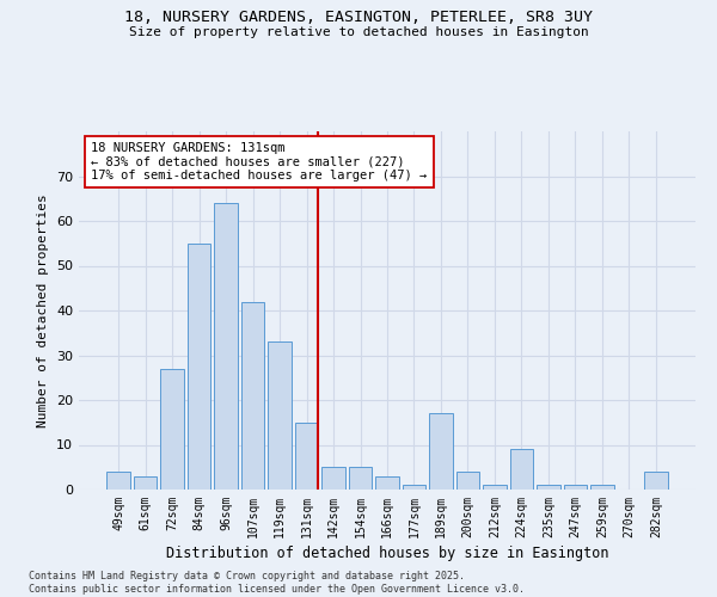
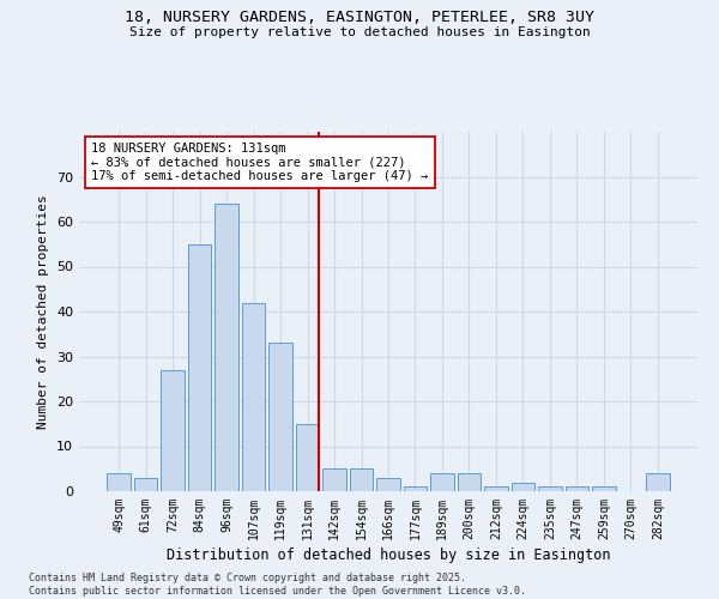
189sqm: 17 -> 4
224sqm: 9 -> 2
